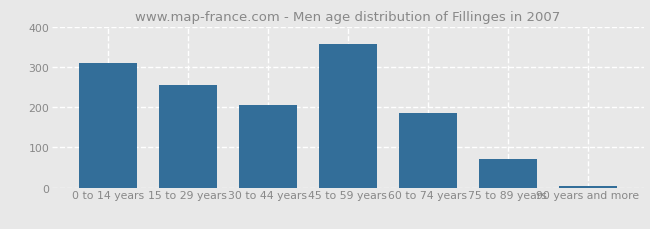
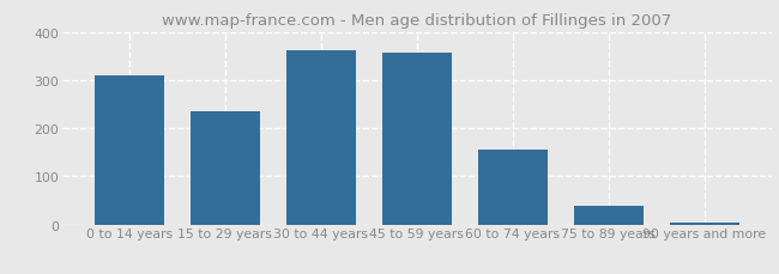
15 to 29 years: 255 -> 235
30 to 44 years: 205 -> 362
60 to 74 years: 185 -> 155
75 to 89 years: 70 -> 40
